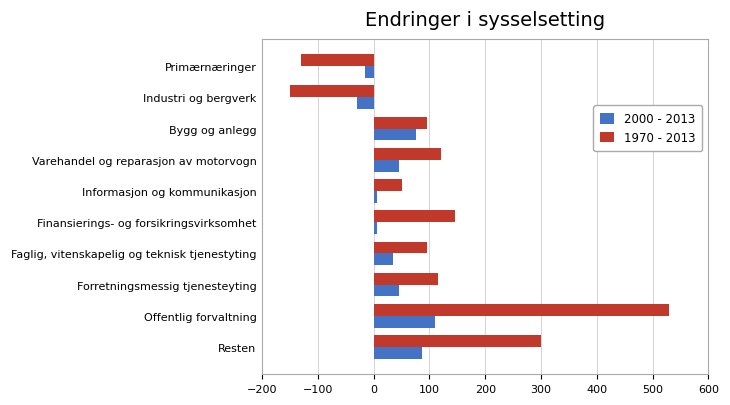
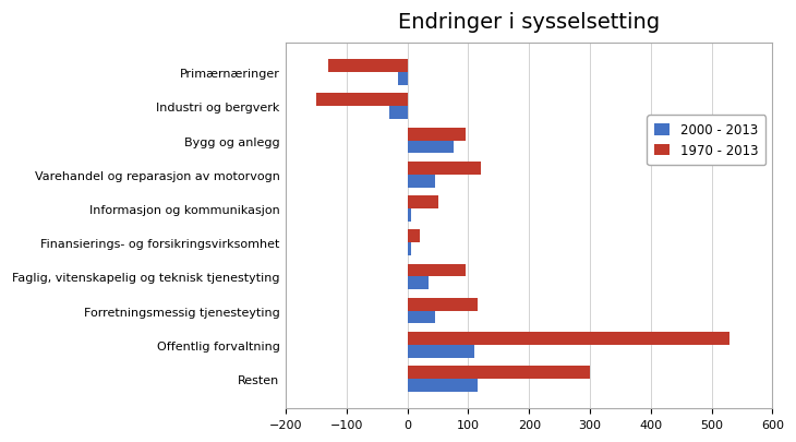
1970 - 2013/Finansierings- og forsikringsvirksomhet: 146 -> 20
2000 - 2013/Resten: 86 -> 115
